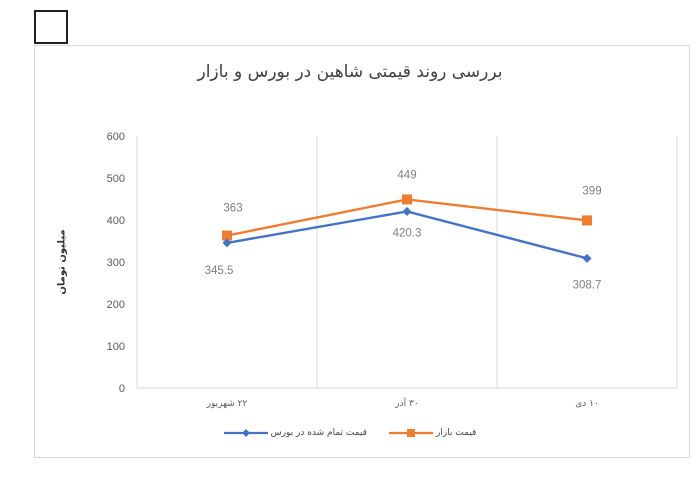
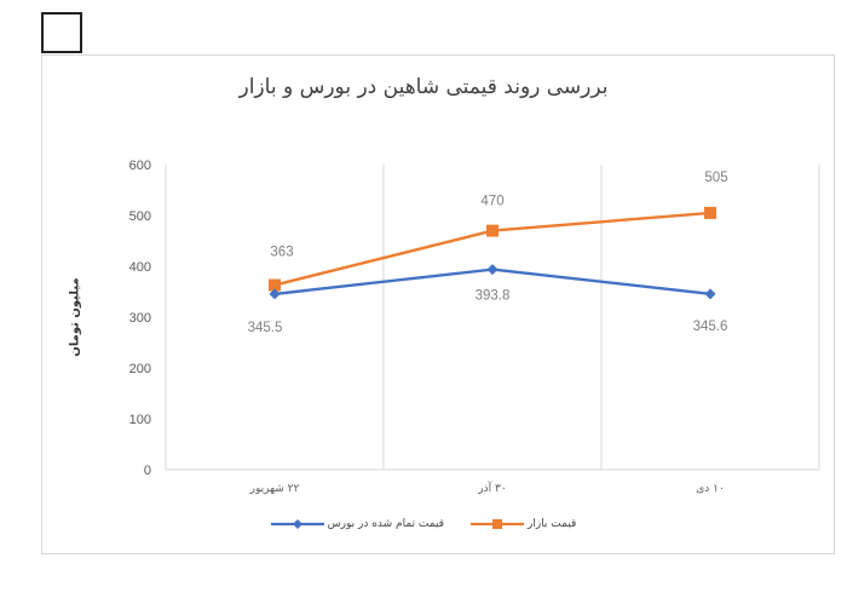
قیمت تمام شده در بورس/۳۰ آذر: 420.3 -> 393.8
قیمت بازار/۳۰ آذر: 449 -> 470
قیمت تمام شده در بورس/۱۰ دی: 308.7 -> 345.6
قیمت بازار/۱۰ دی: 399 -> 505
